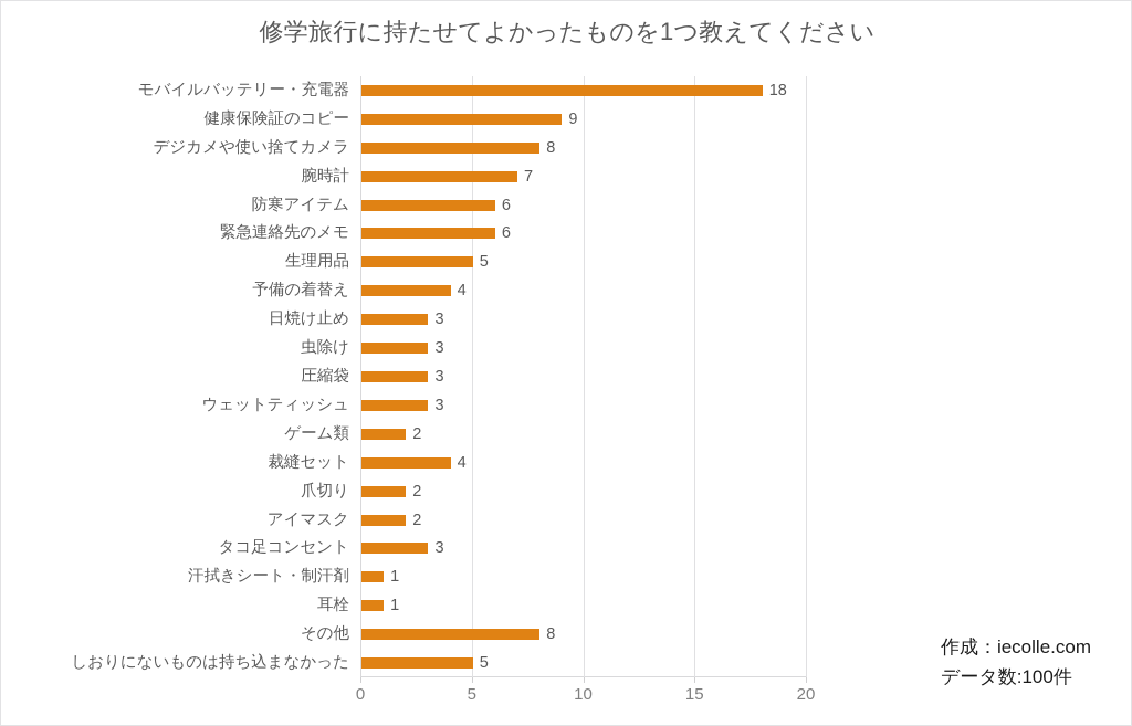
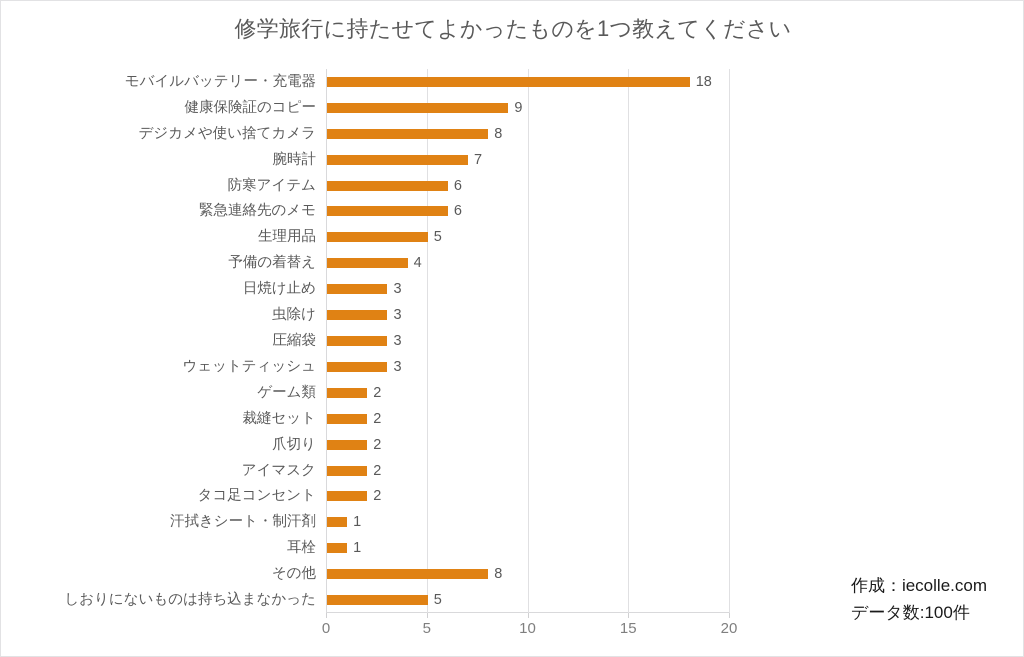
裁縫セット: 4 -> 2
タコ足コンセント: 3 -> 2
